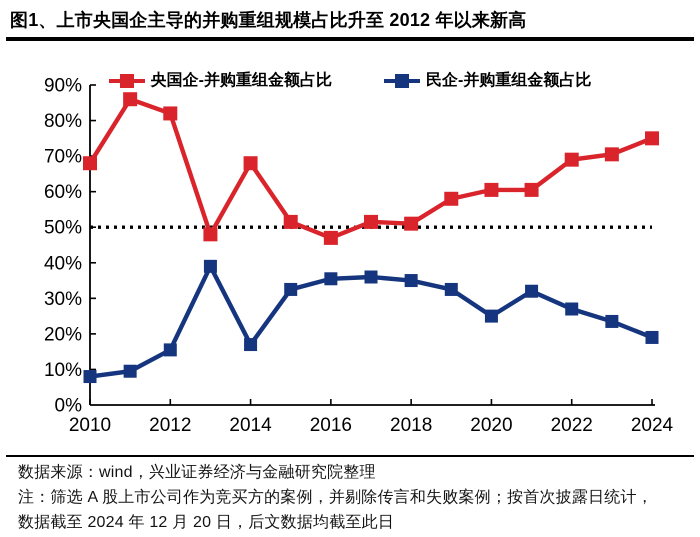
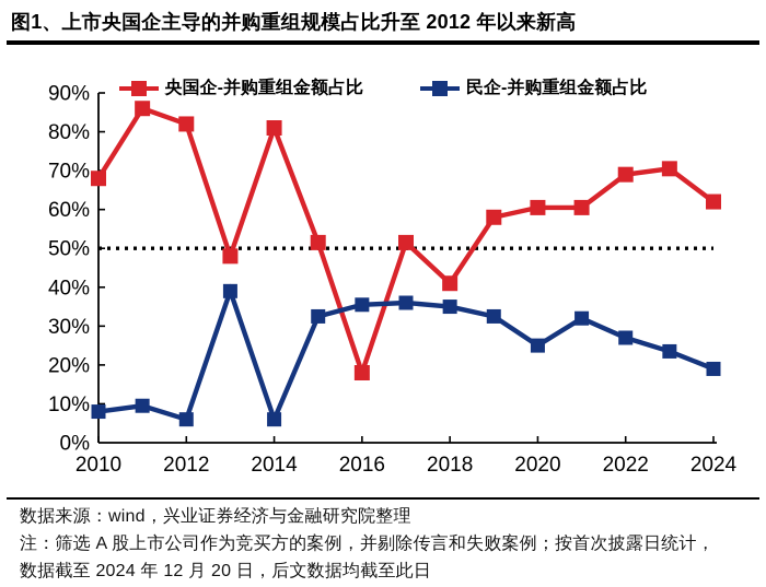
民企-并购重组金额占比/2012: 16% -> 6%
央国企-并购重组金额占比/2014: 68% -> 81%
民企-并购重组金额占比/2014: 17% -> 6%
央国企-并购重组金额占比/2016: 47% -> 18%
央国企-并购重组金额占比/2018: 51% -> 41%
央国企-并购重组金额占比/2024: 75% -> 62%
